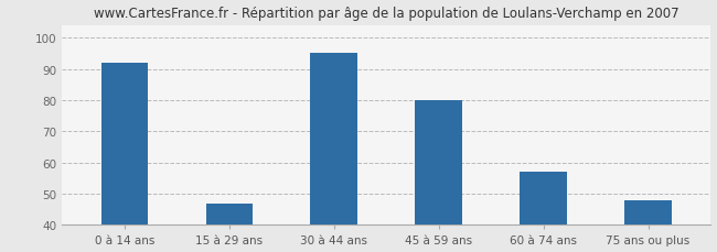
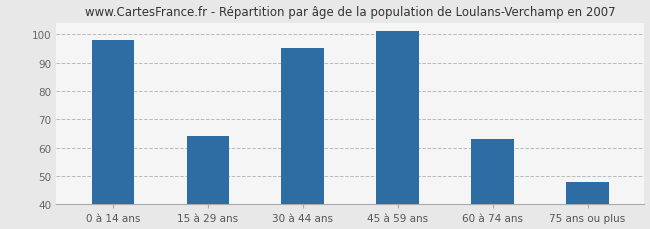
0 à 14 ans: 92 -> 98
15 à 29 ans: 47 -> 64
45 à 59 ans: 80 -> 101
60 à 74 ans: 57 -> 63
